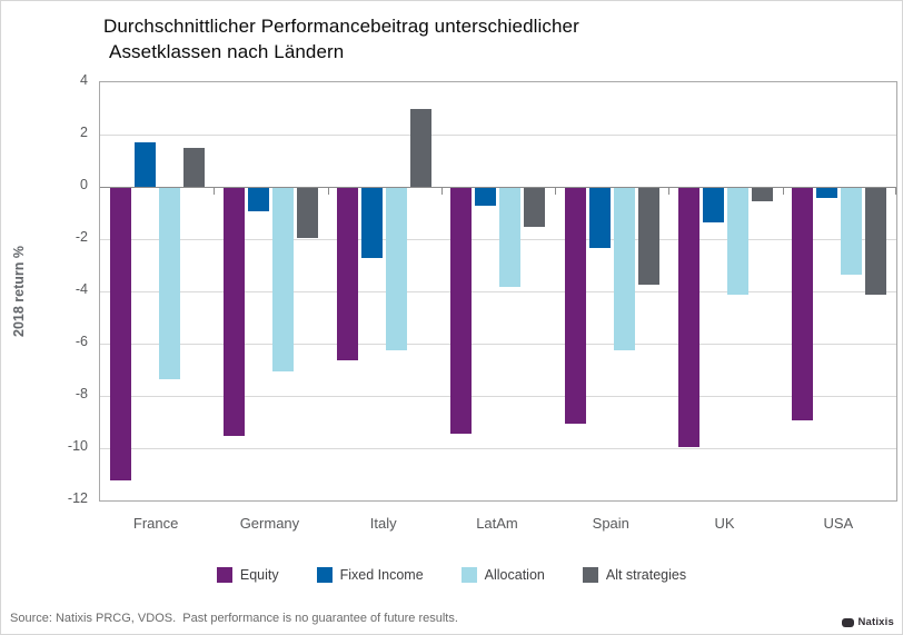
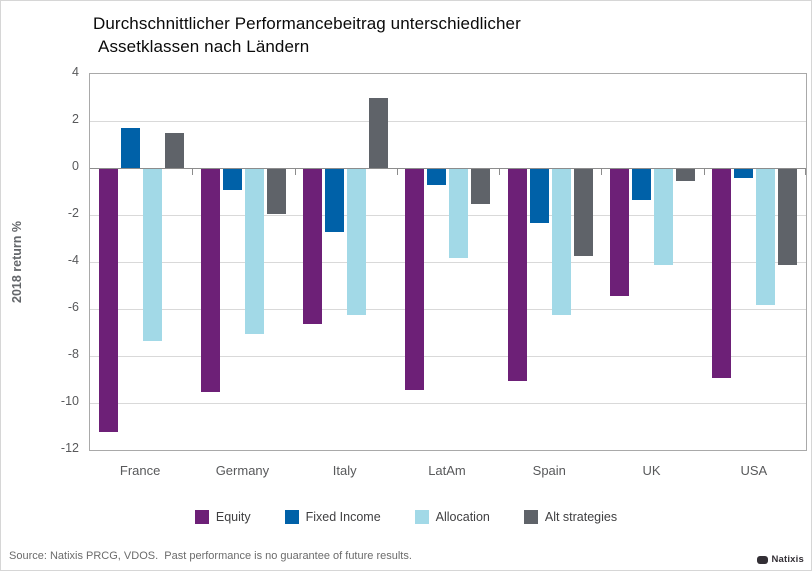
Equity/UK: -9.9 -> -5.4
Allocation/USA: -3.3 -> -5.8
